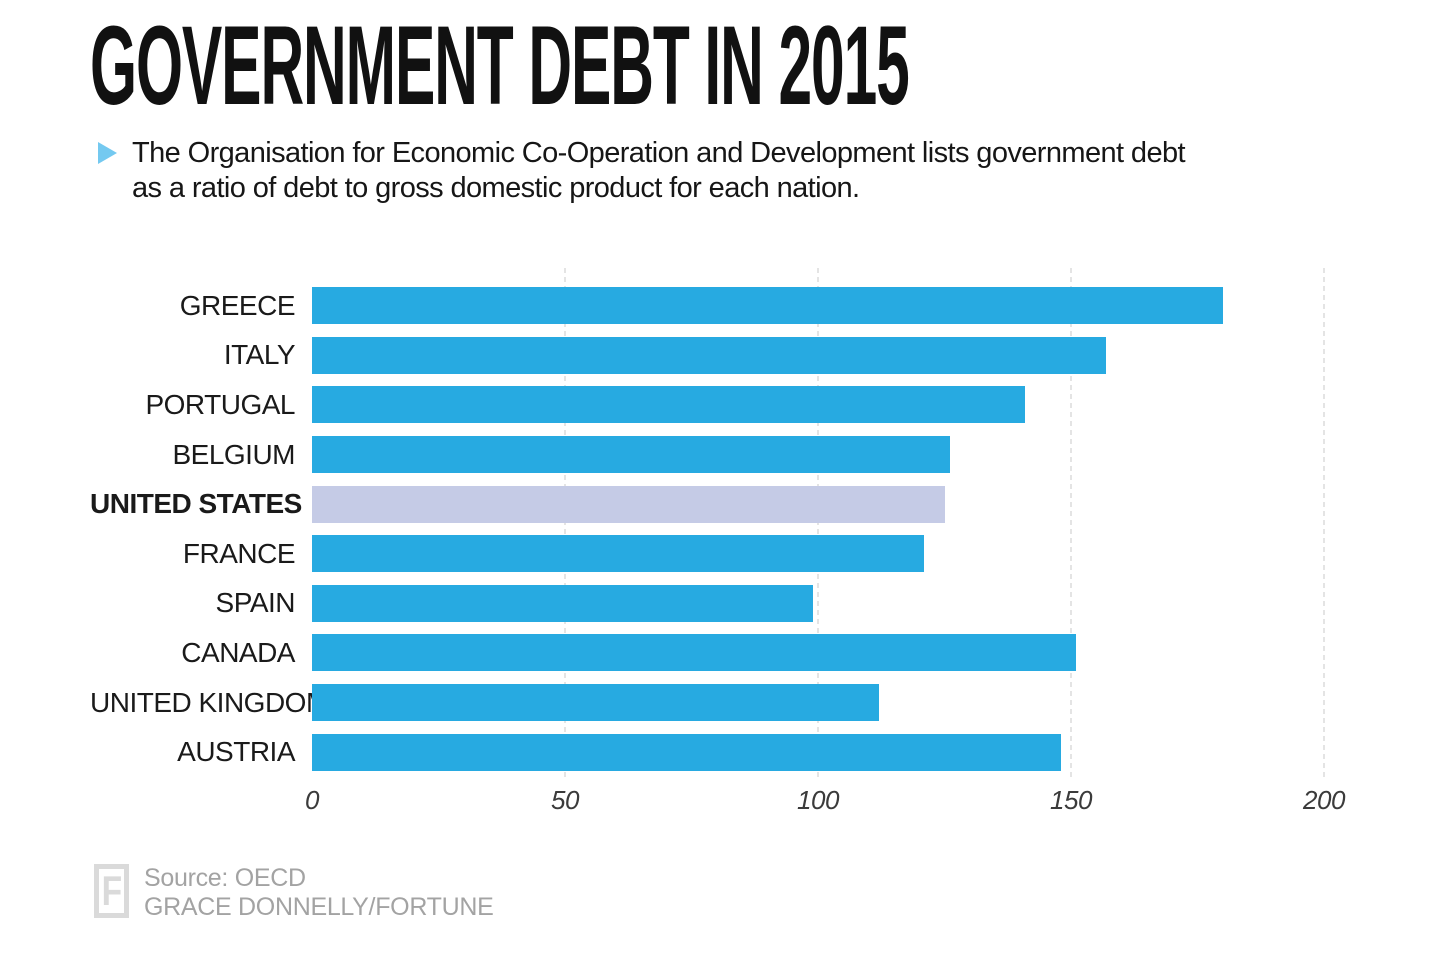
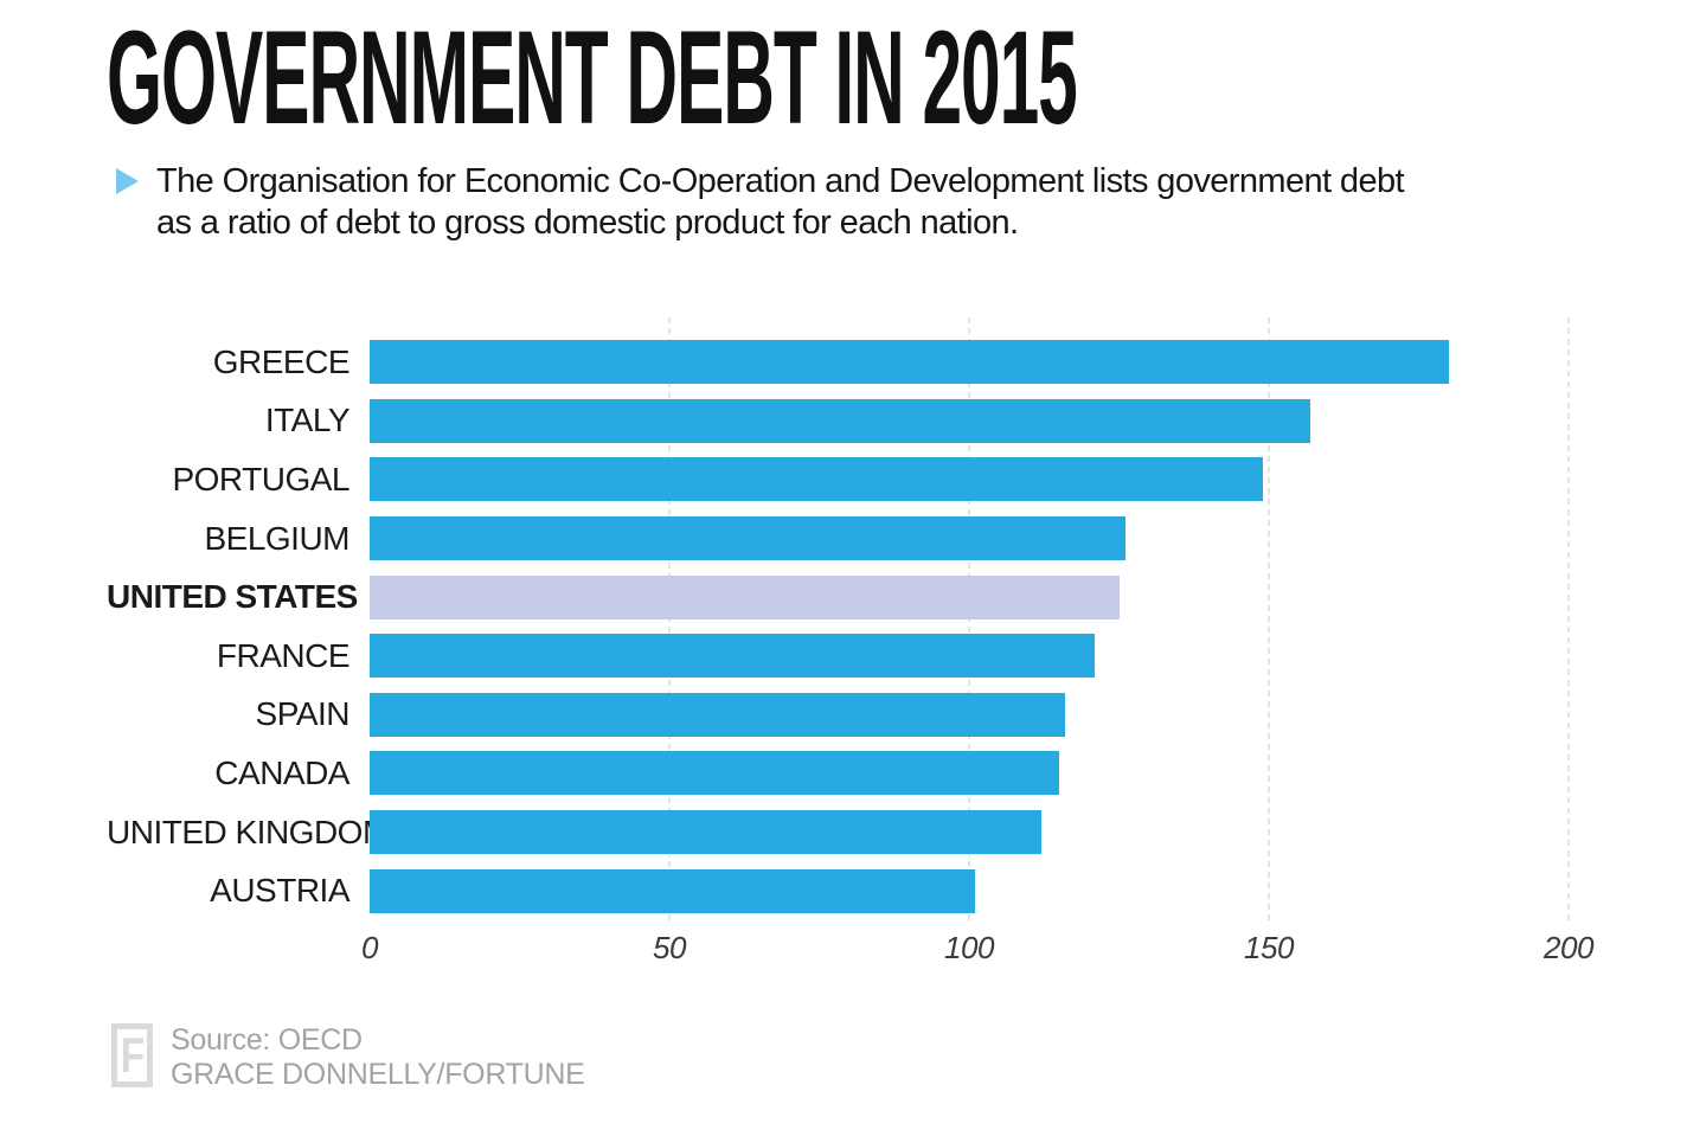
PORTUGAL: 141 -> 149
SPAIN: 99 -> 116
CANADA: 151 -> 115
AUSTRIA: 148 -> 101
